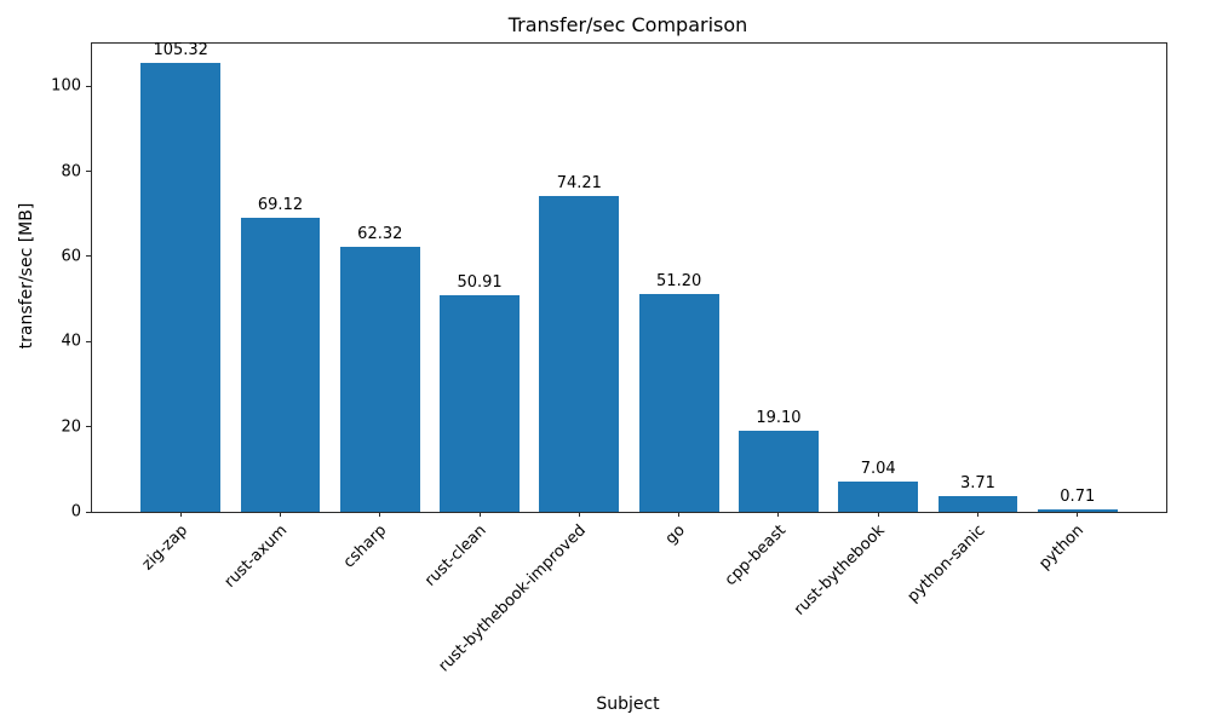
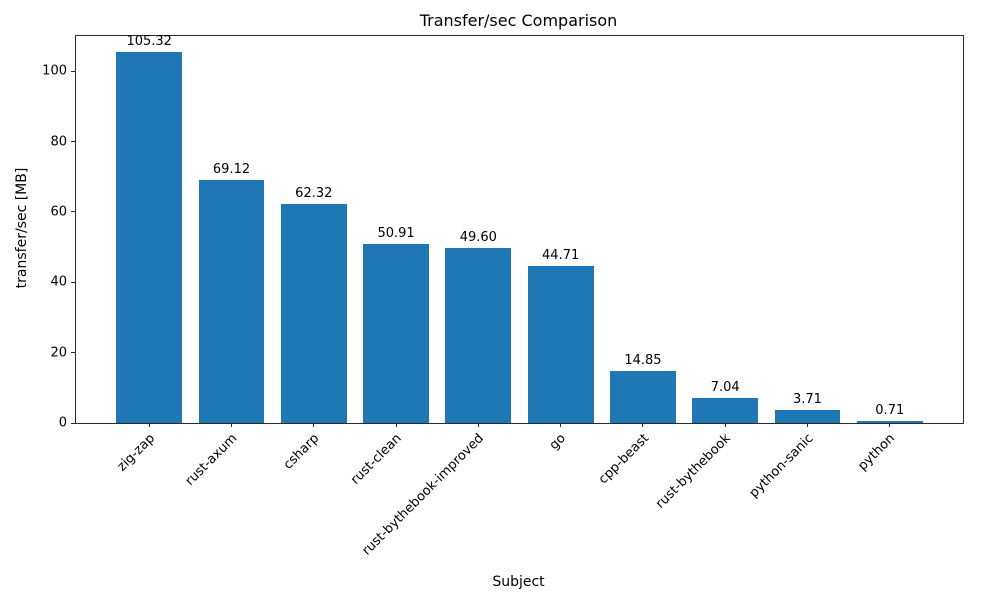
rust-bythebook-improved: 74.21 -> 49.60
go: 51.20 -> 44.71
cpp-beast: 19.10 -> 14.85
